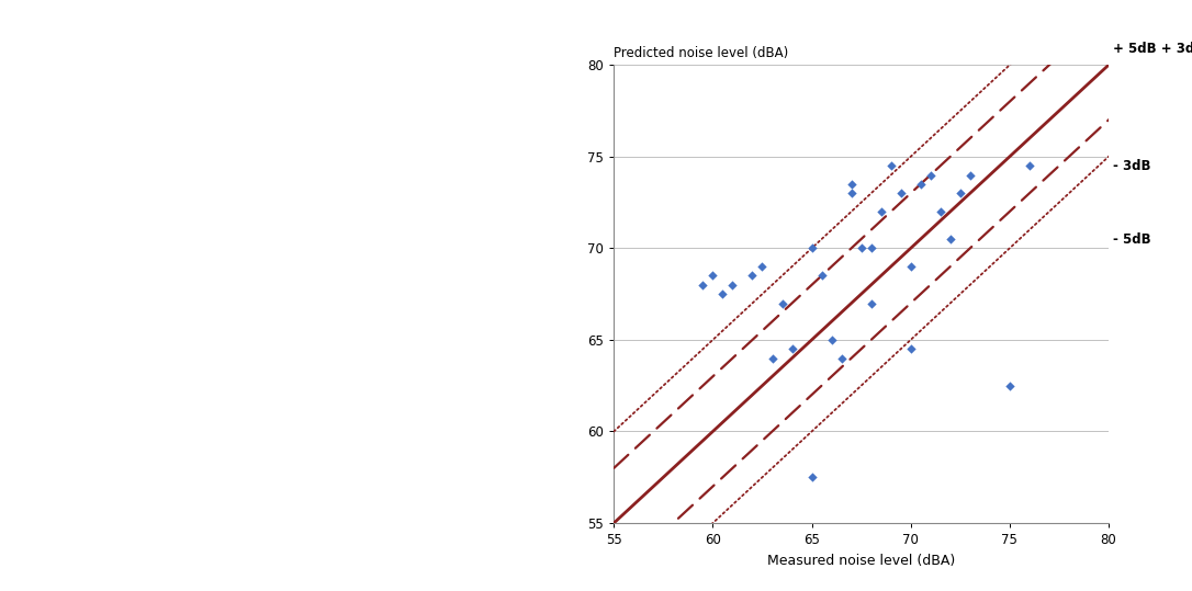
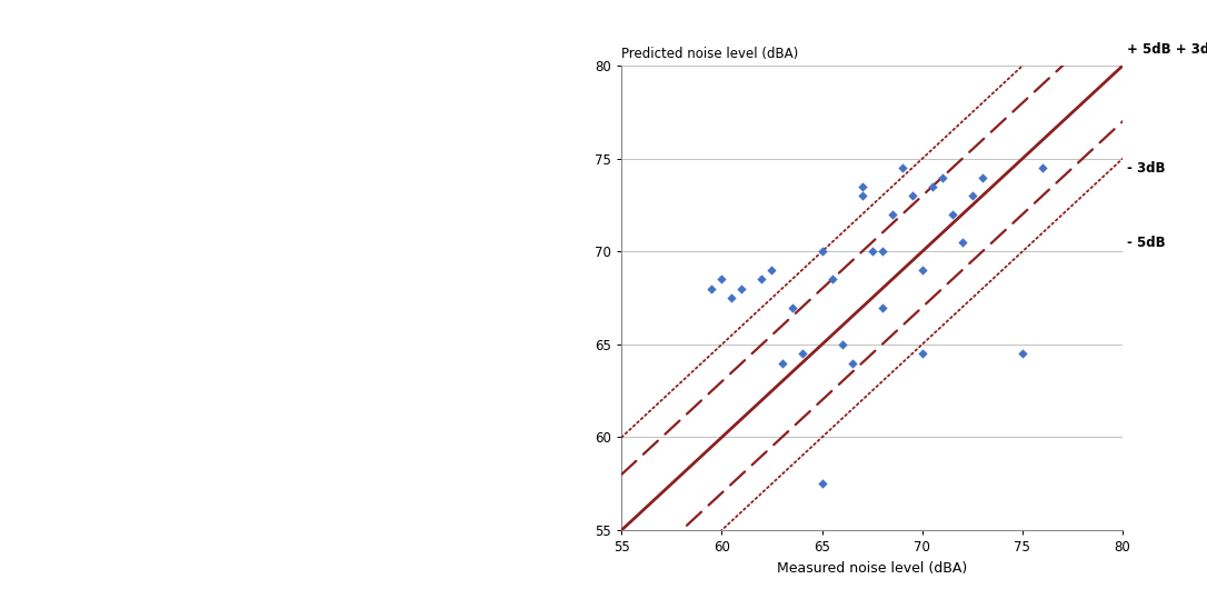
75: 62.5 -> 64.5
